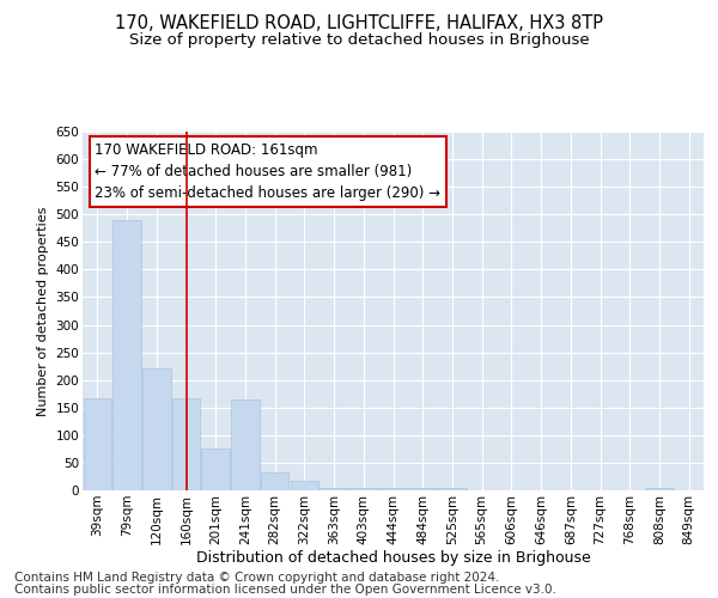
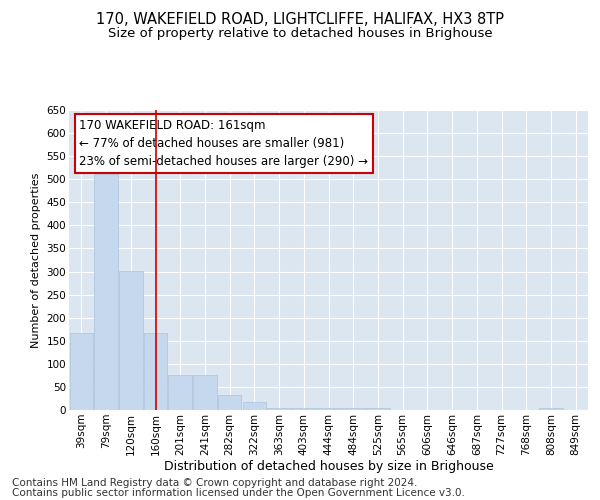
79sqm: 490 -> 511
120sqm: 220 -> 302
241sqm: 165 -> 76
